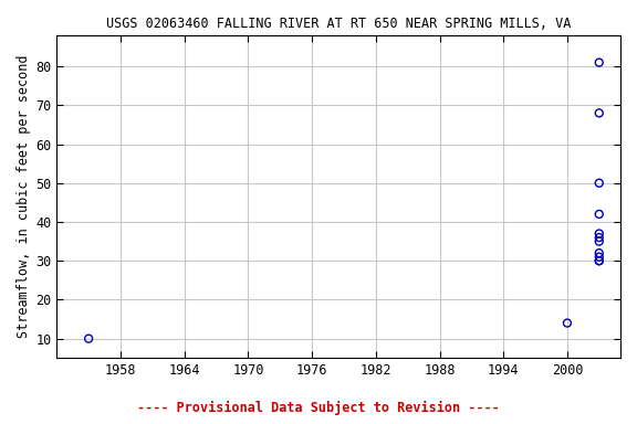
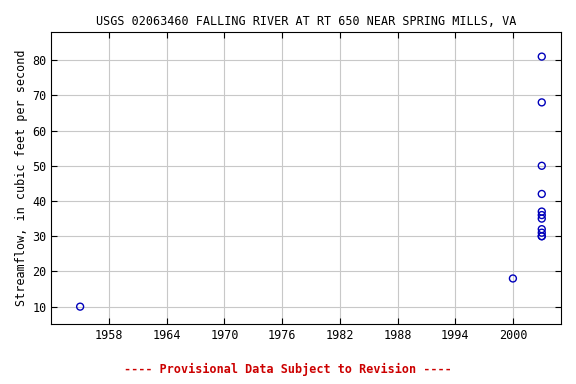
2000: 14 -> 18
